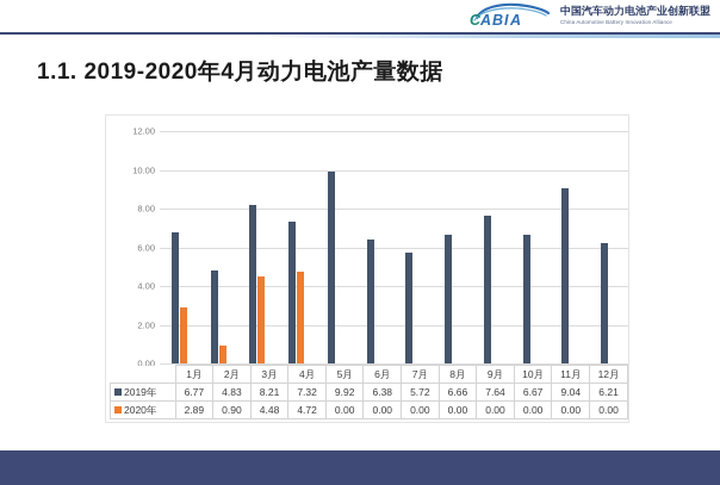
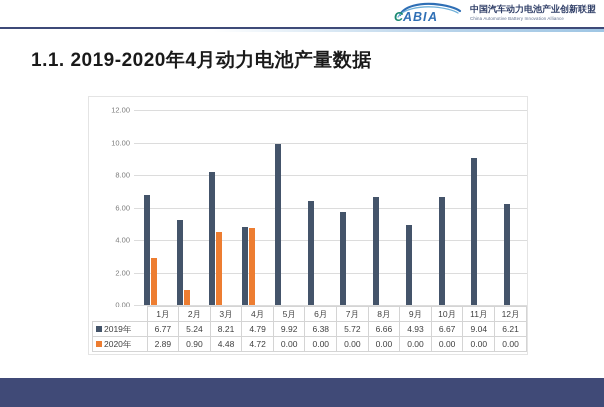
2019年/2月: 4.83 -> 5.24
2019年/4月: 7.32 -> 4.79
2019年/9月: 7.64 -> 4.93
